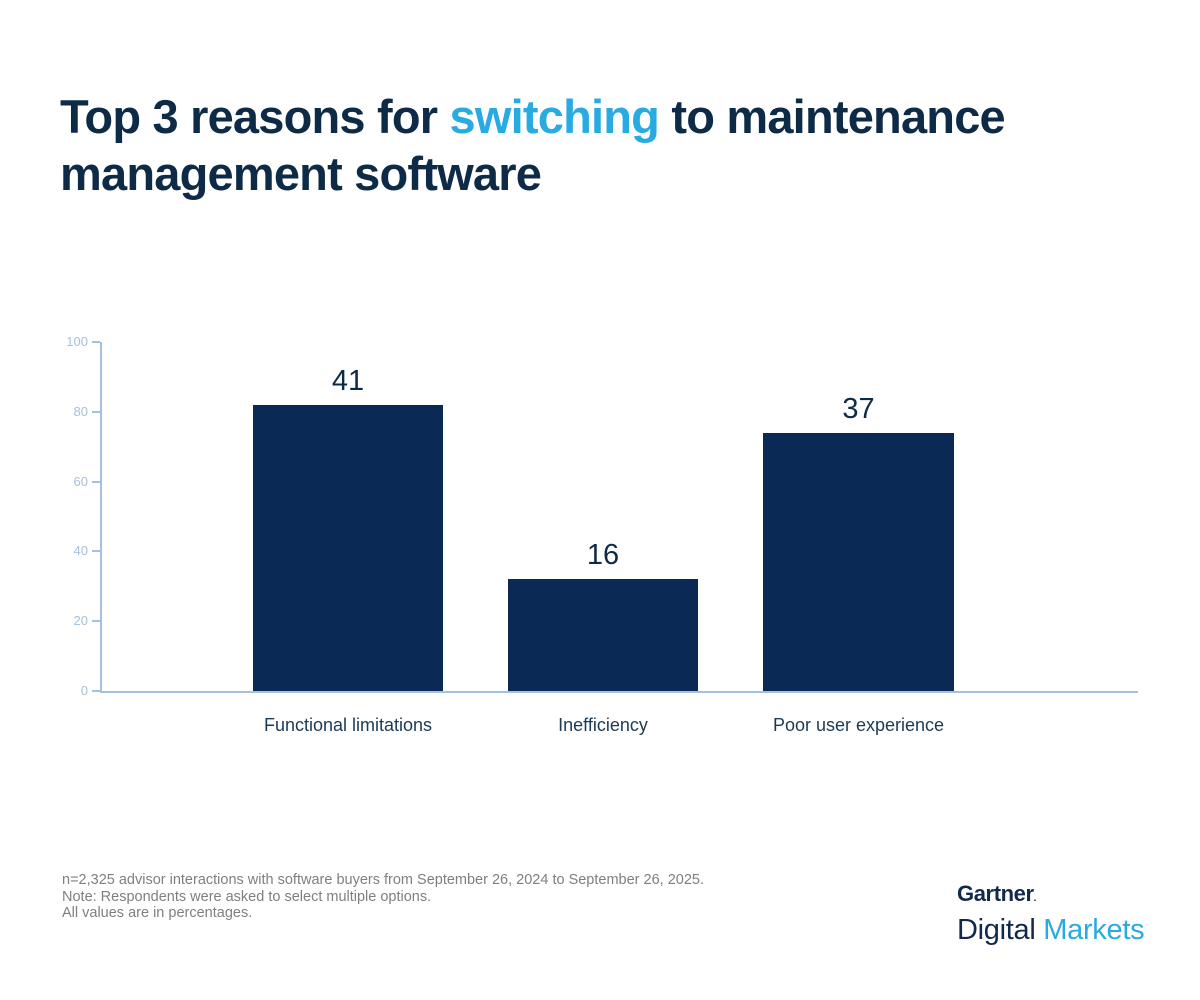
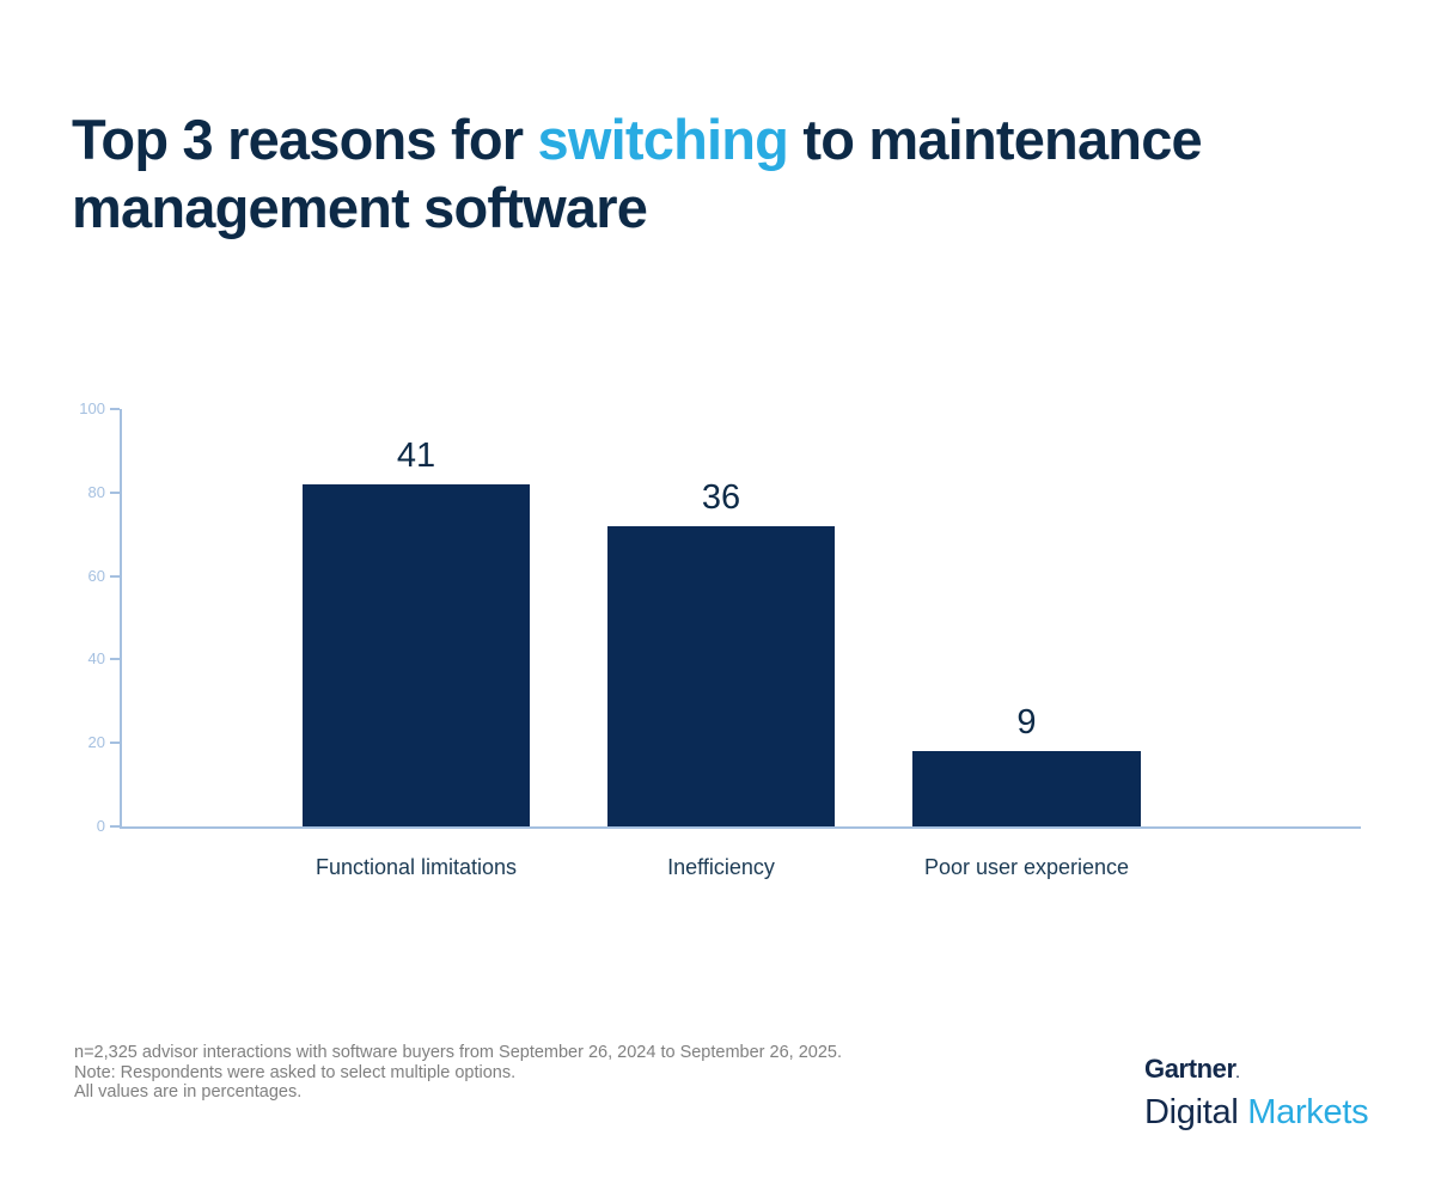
Inefficiency: 16 -> 36
Poor user experience: 37 -> 9
